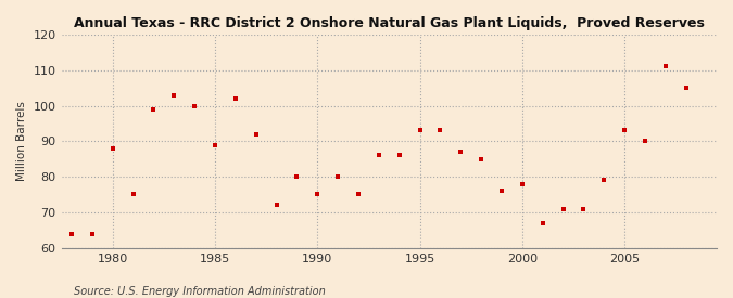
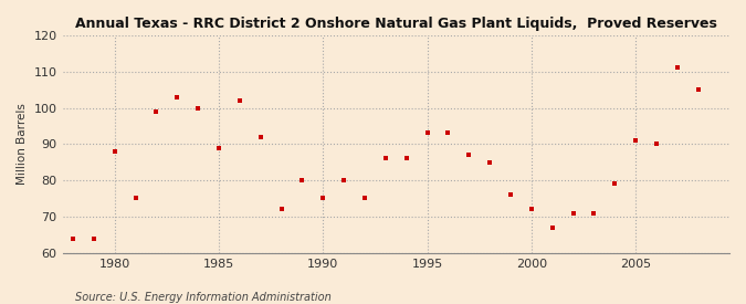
2000: 78 -> 72
2005: 93 -> 91
